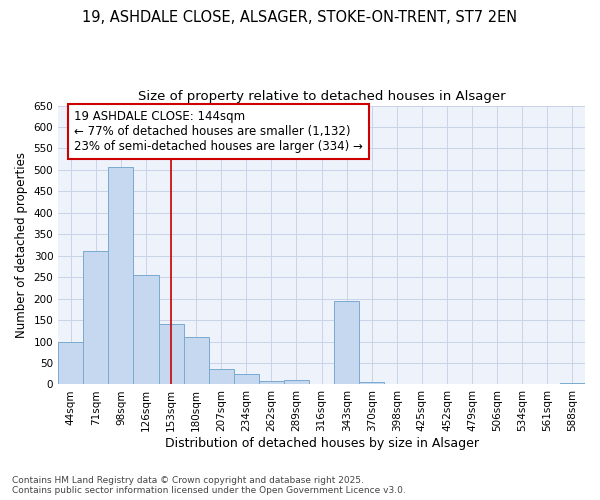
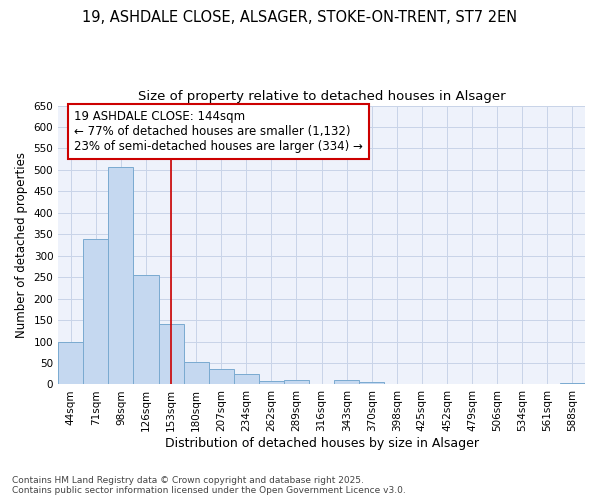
71sqm: 310 -> 340
180sqm: 110 -> 53
343sqm: 195 -> 10
